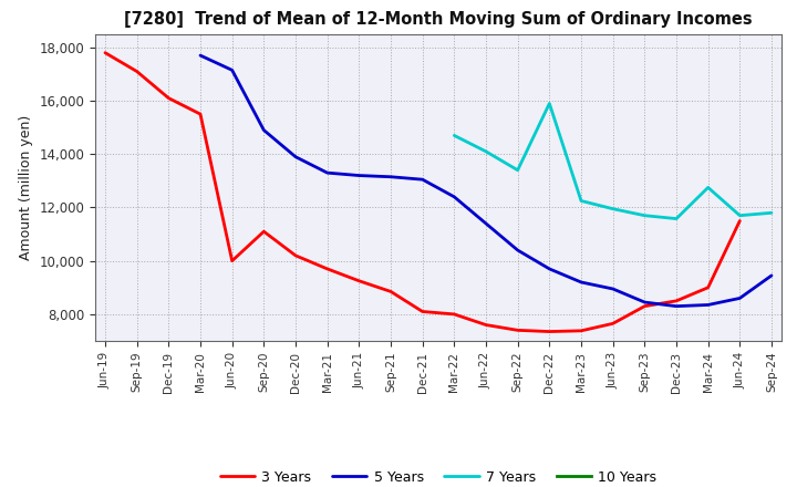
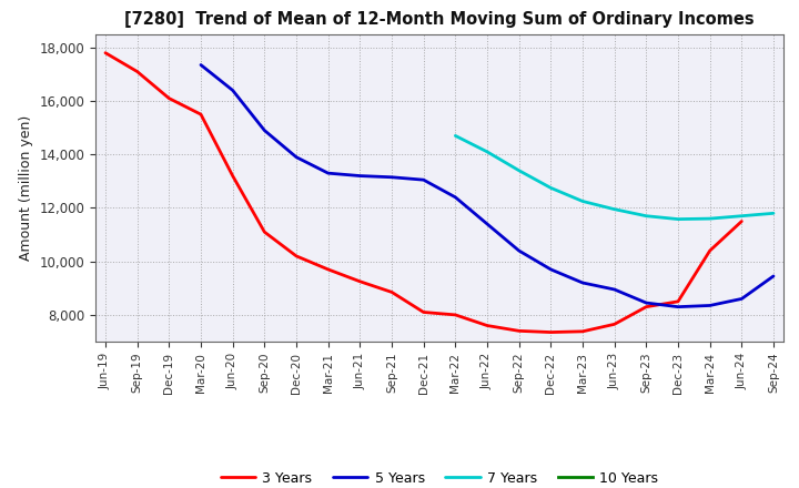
5 Years/Mar-20: 17,700 -> 17,350
3 Years/Jun-20: 10,000 -> 13,200
5 Years/Jun-20: 17,150 -> 16,400
7 Years/Dec-22: 15,900 -> 12,750
3 Years/Mar-24: 9,000 -> 10,400
7 Years/Mar-24: 12,750 -> 11,600
